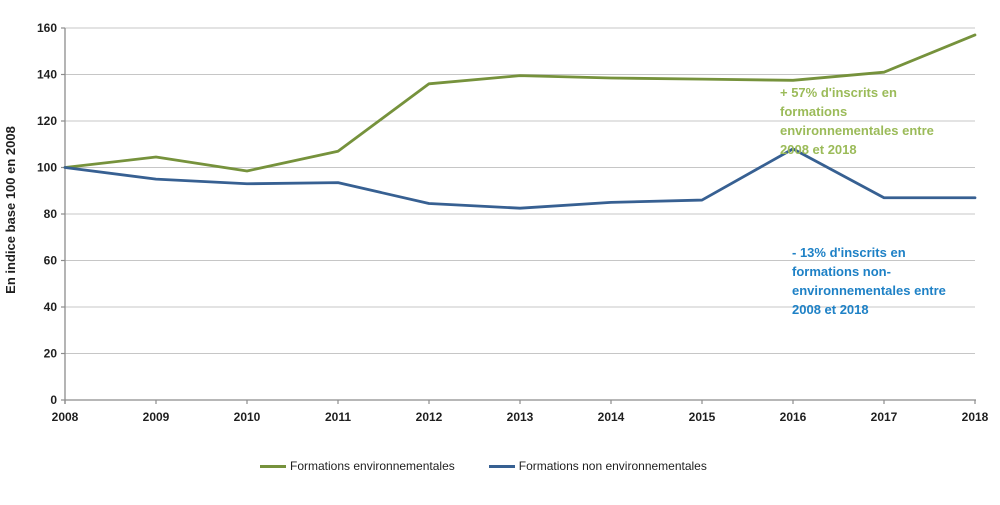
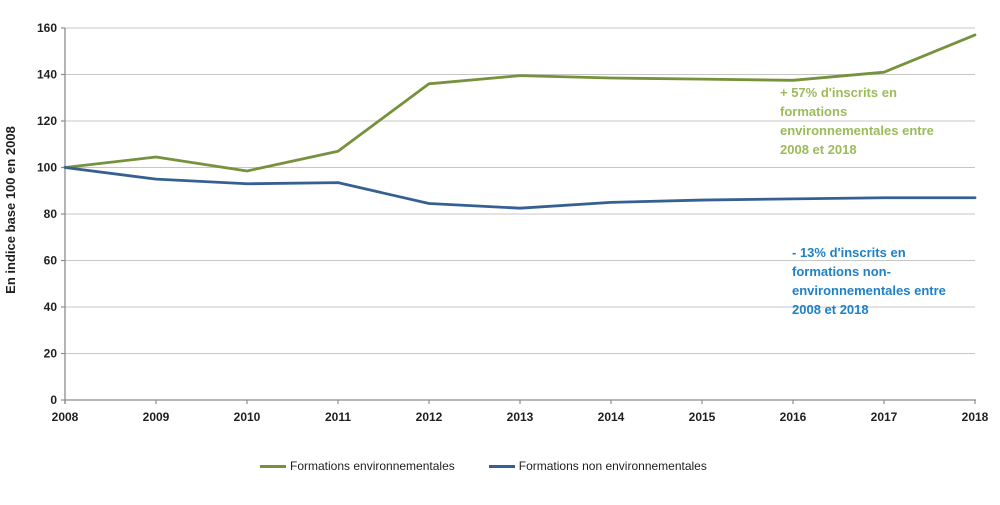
Formations non environnementales/2016: 108 -> 86
